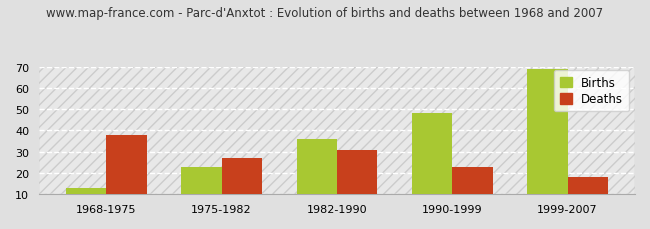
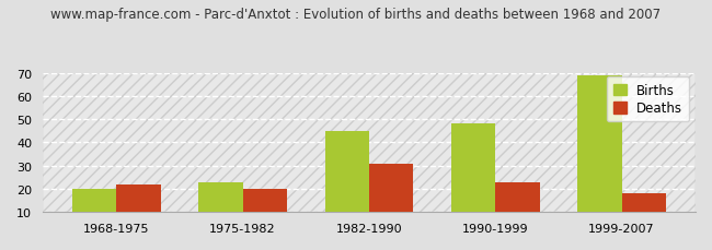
Births/1968-1975: 13 -> 20
Deaths/1968-1975: 38 -> 22
Deaths/1975-1982: 27 -> 20
Births/1982-1990: 36 -> 45
